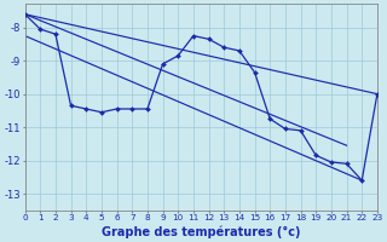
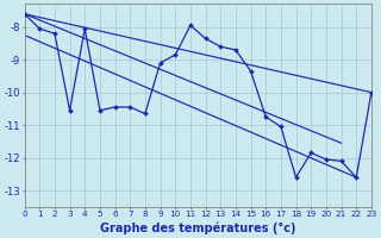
3: -10.35 -> -10.55
4: -10.45 -> -8.05
8: -10.45 -> -10.65
11: -8.25 -> -7.95
18: -11.10 -> -12.60
